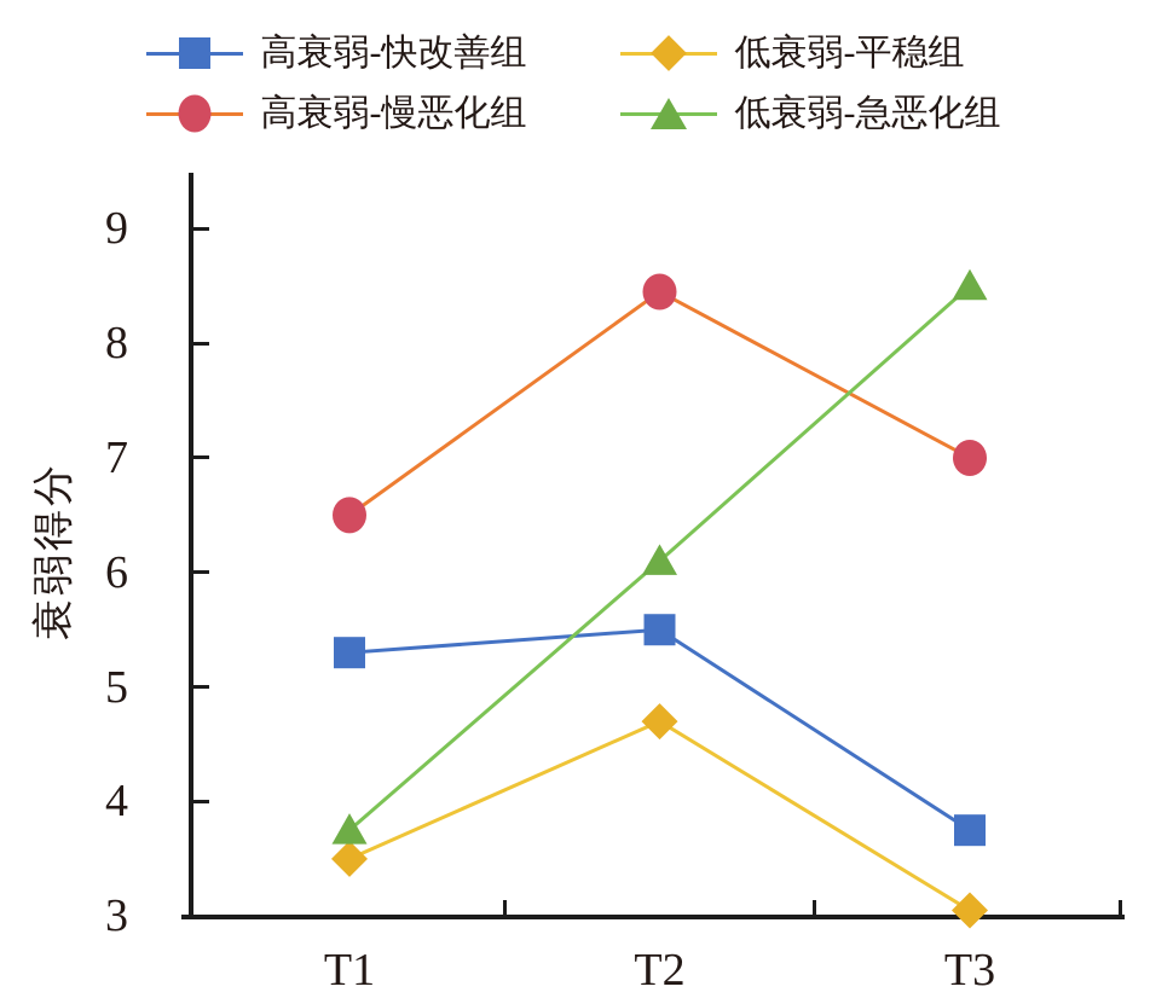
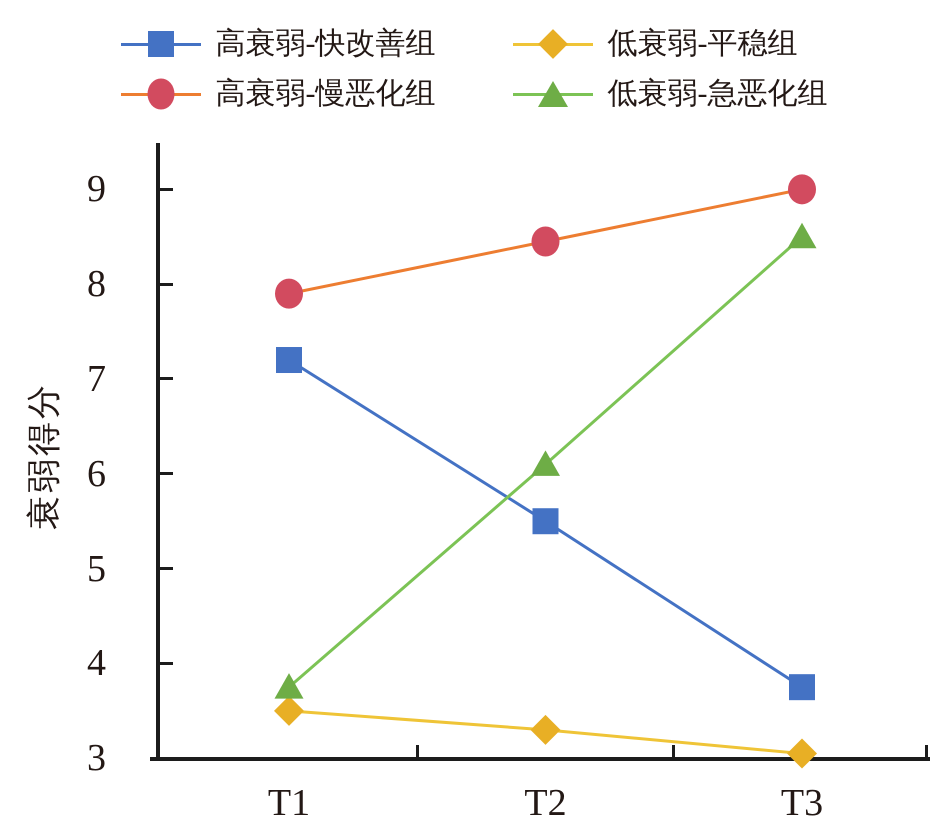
高衰弱-快改善组/T1: 5.3 -> 7.2
高衰弱-慢恶化组/T1: 6.5 -> 7.9
低衰弱-平稳组/T2: 4.7 -> 3.3
高衰弱-慢恶化组/T3: 7.0 -> 9.0
